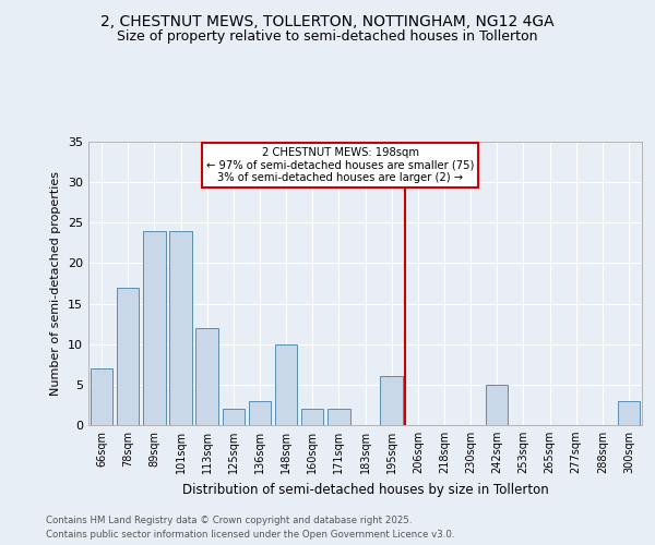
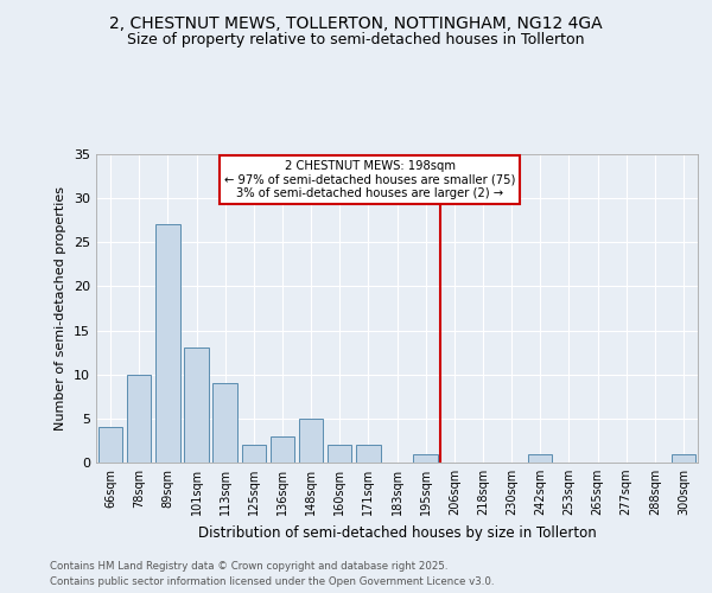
66sqm: 7 -> 4
78sqm: 17 -> 10
89sqm: 24 -> 27
101sqm: 24 -> 13
113sqm: 12 -> 9
148sqm: 10 -> 5
195sqm: 6 -> 1
242sqm: 5 -> 1
300sqm: 3 -> 1
